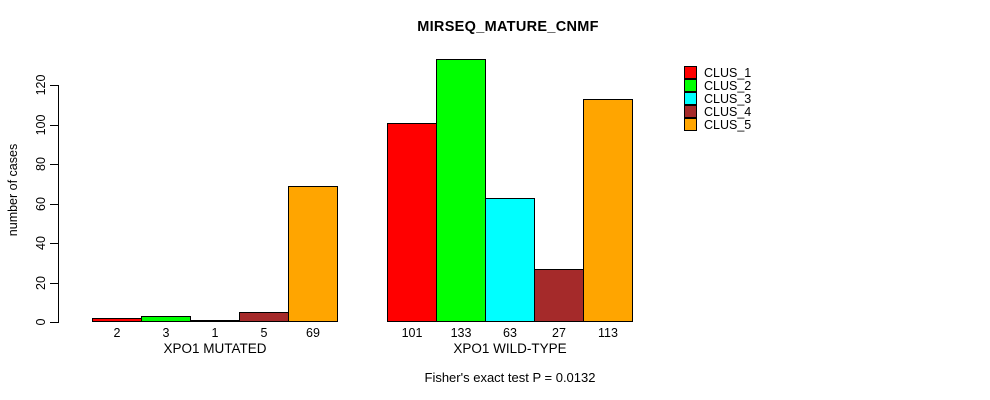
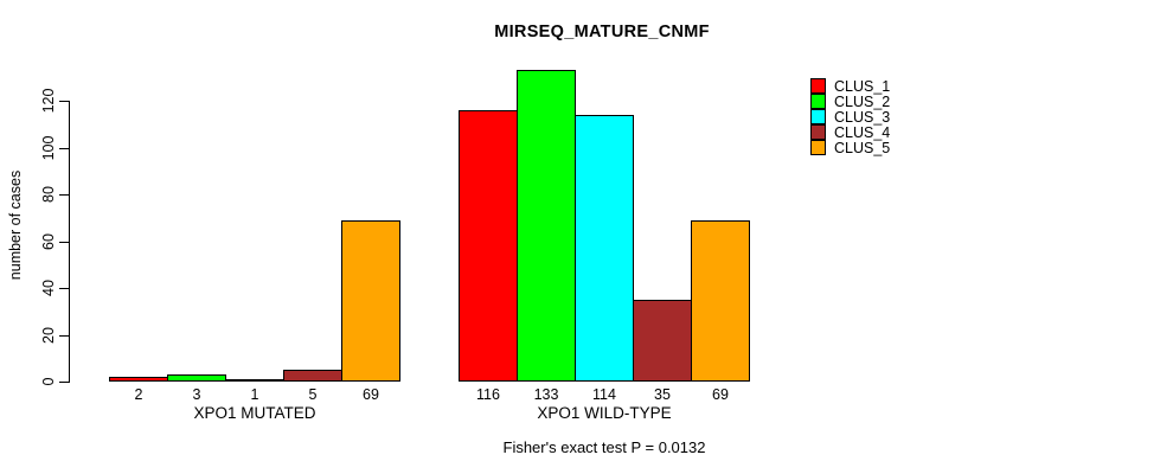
CLUS_1/XPO1 WILD-TYPE: 101 -> 116
CLUS_3/XPO1 WILD-TYPE: 63 -> 114
CLUS_4/XPO1 WILD-TYPE: 27 -> 35
CLUS_5/XPO1 WILD-TYPE: 113 -> 69
